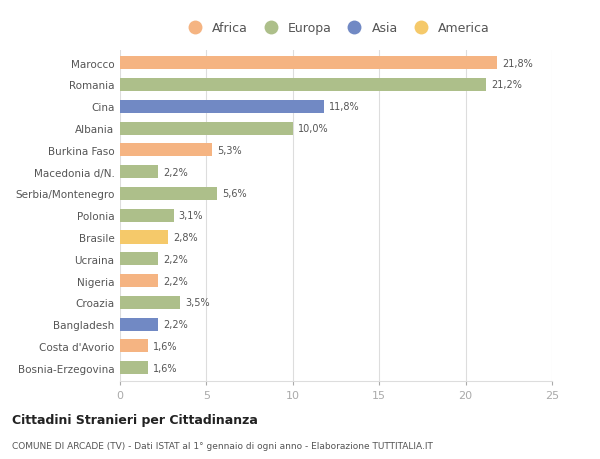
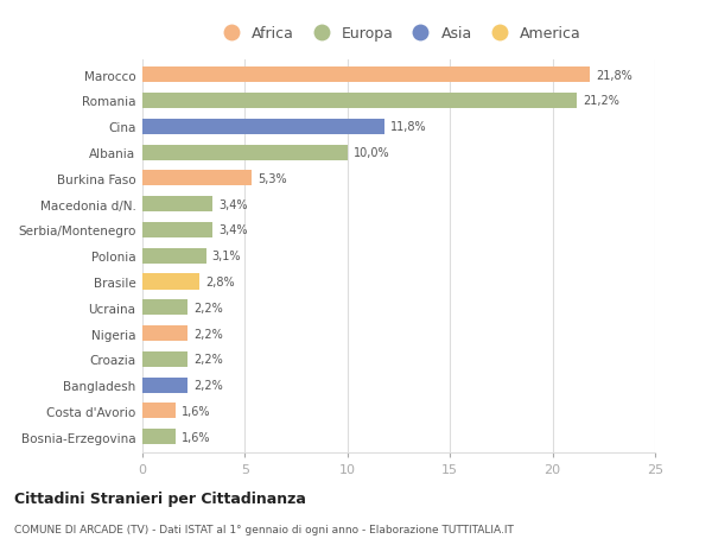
Macedonia d/N.: 2,2% -> 3,4%
Serbia/Montenegro: 5,6% -> 3,4%
Croazia: 3,5% -> 2,2%
